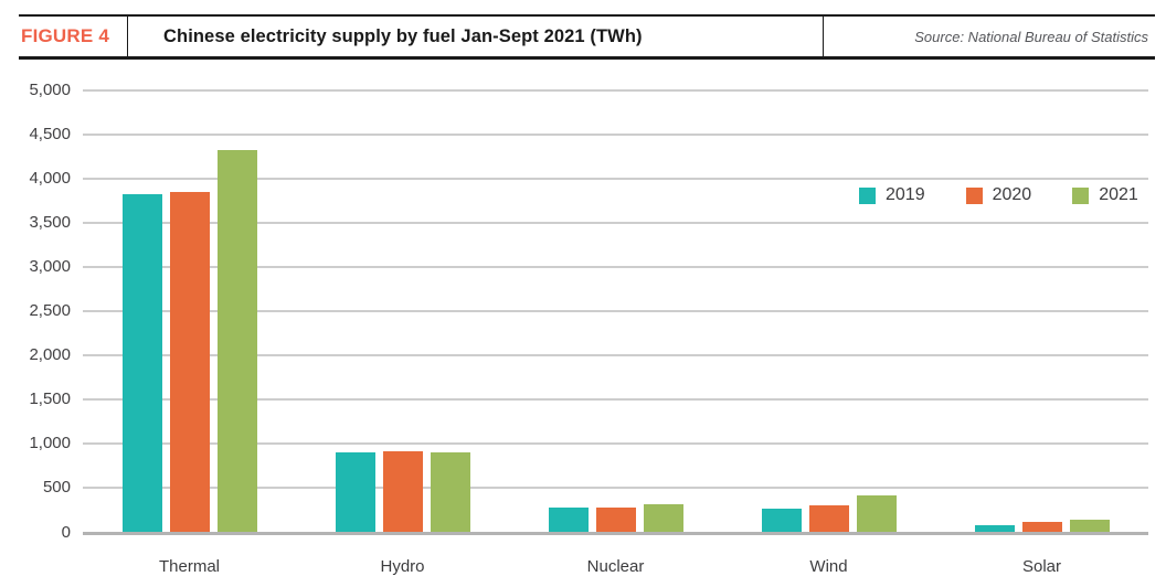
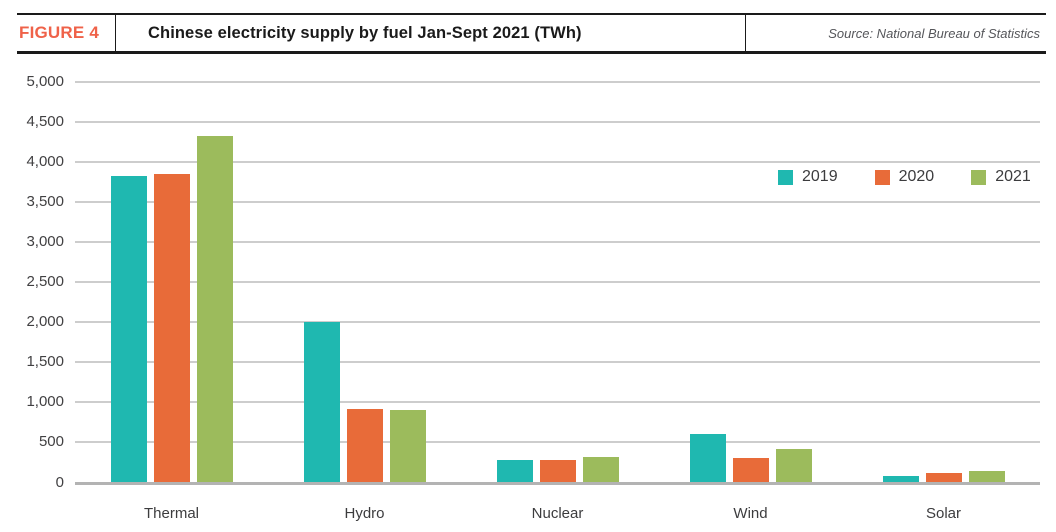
2019/Hydro: 900 -> 2000
2019/Wind: 300 -> 600
